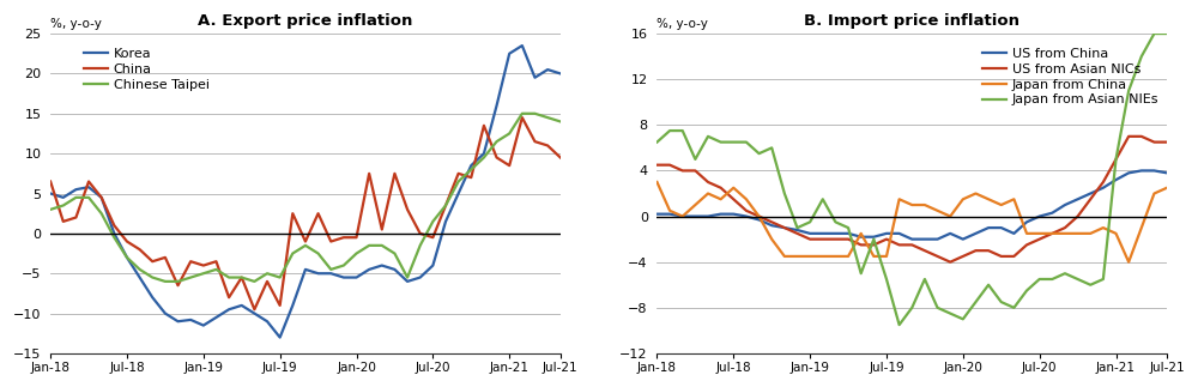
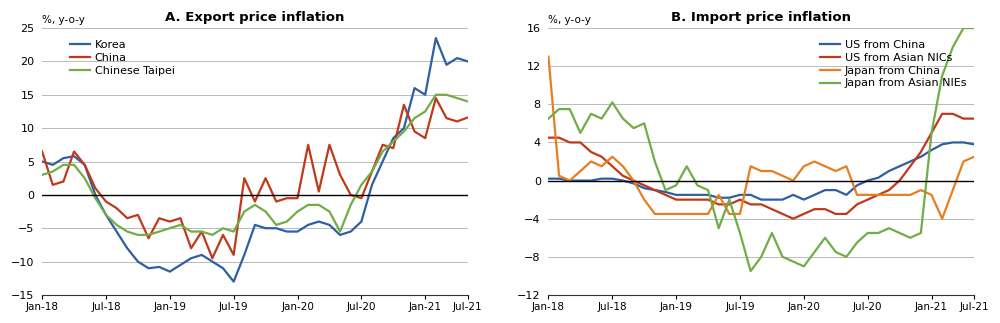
A. Export price inflation/Korea/Jan-21: 22.5 -> 15.0
A. Export price inflation/China/Jul-21: 9.5 -> 11.6
B. Import price inflation/Japan from China/Jan-18: 3.0 -> 13.0
B. Import price inflation/Japan from Asian NIEs/Jul-18: 6.5 -> 8.2
